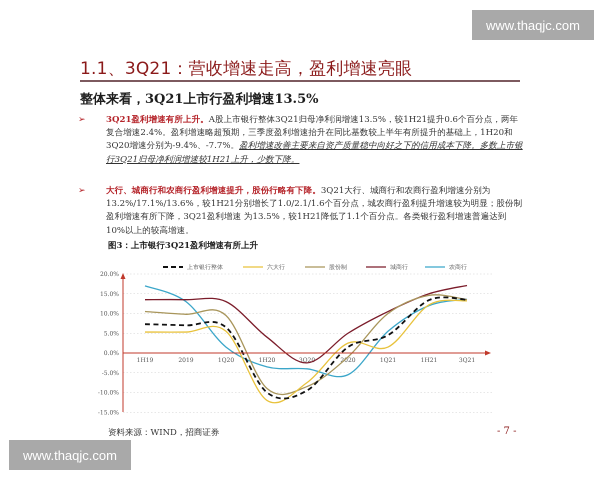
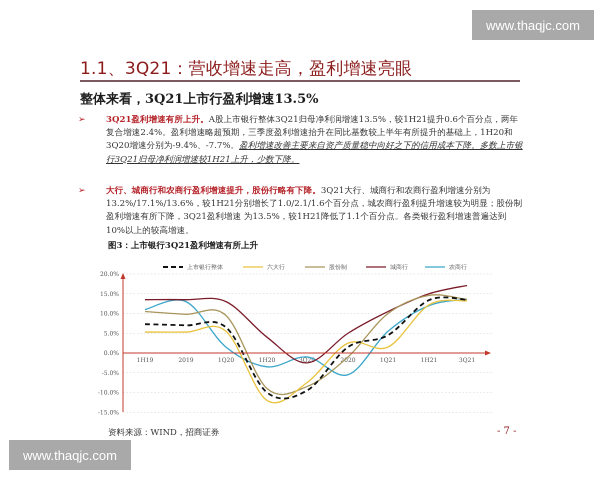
农商行/1H19: 17% -> 11%
农商行/3Q20: -4% -> -1%
